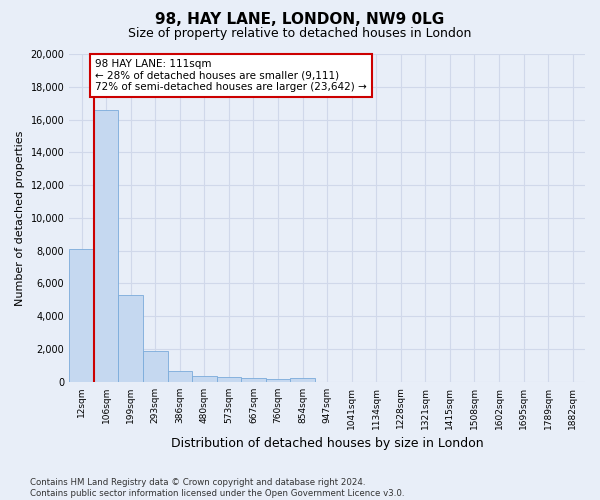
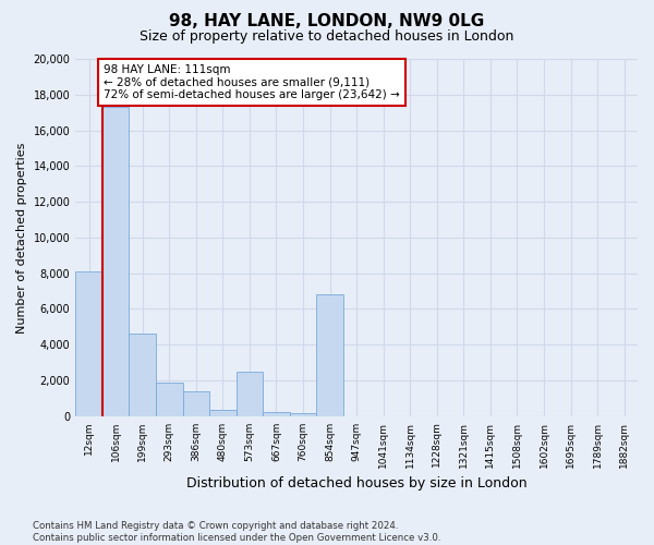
106sqm: 16,600 -> 17,300
199sqm: 5,300 -> 4,600
386sqm: 700 -> 1,400
573sqm: 300 -> 2,500
854sqm: 200 -> 6,800
